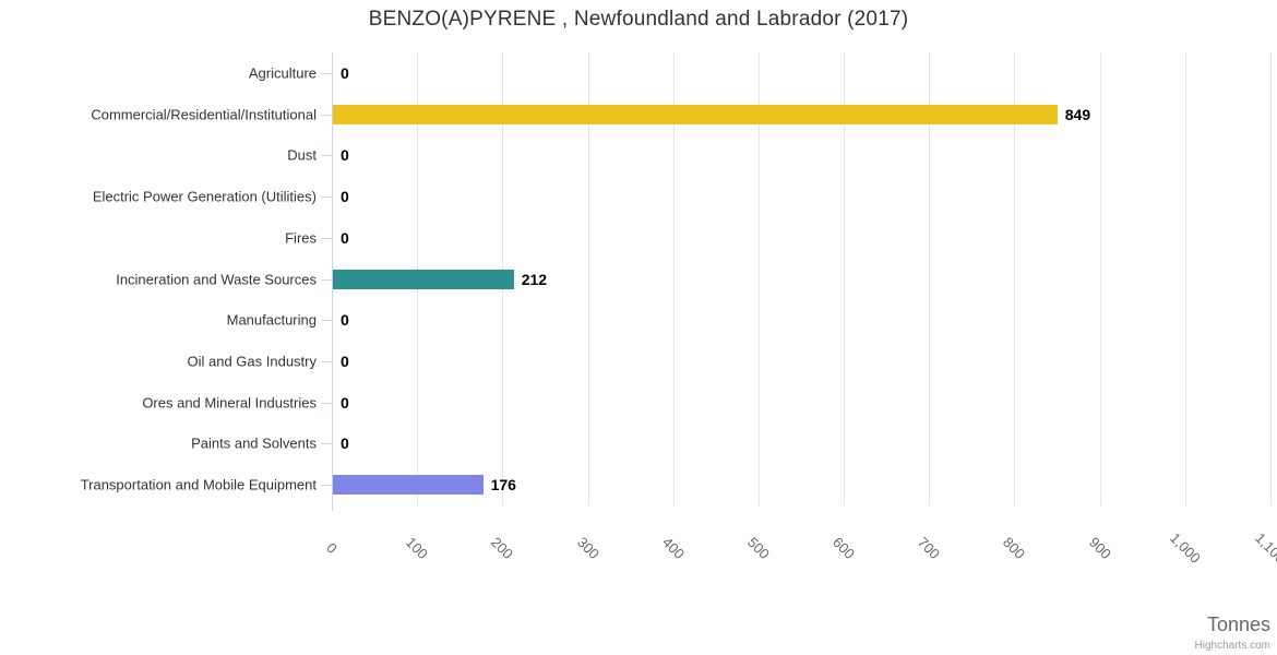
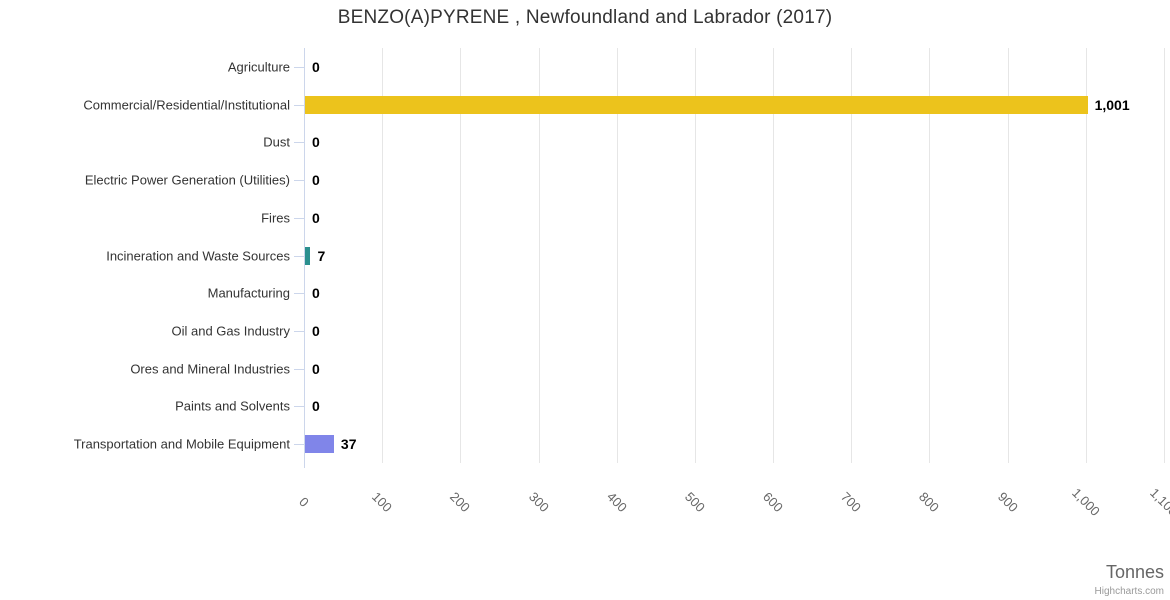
Commercial/Residential/Institutional: 849 -> 1,001
Incineration and Waste Sources: 212 -> 7
Transportation and Mobile Equipment: 176 -> 37
